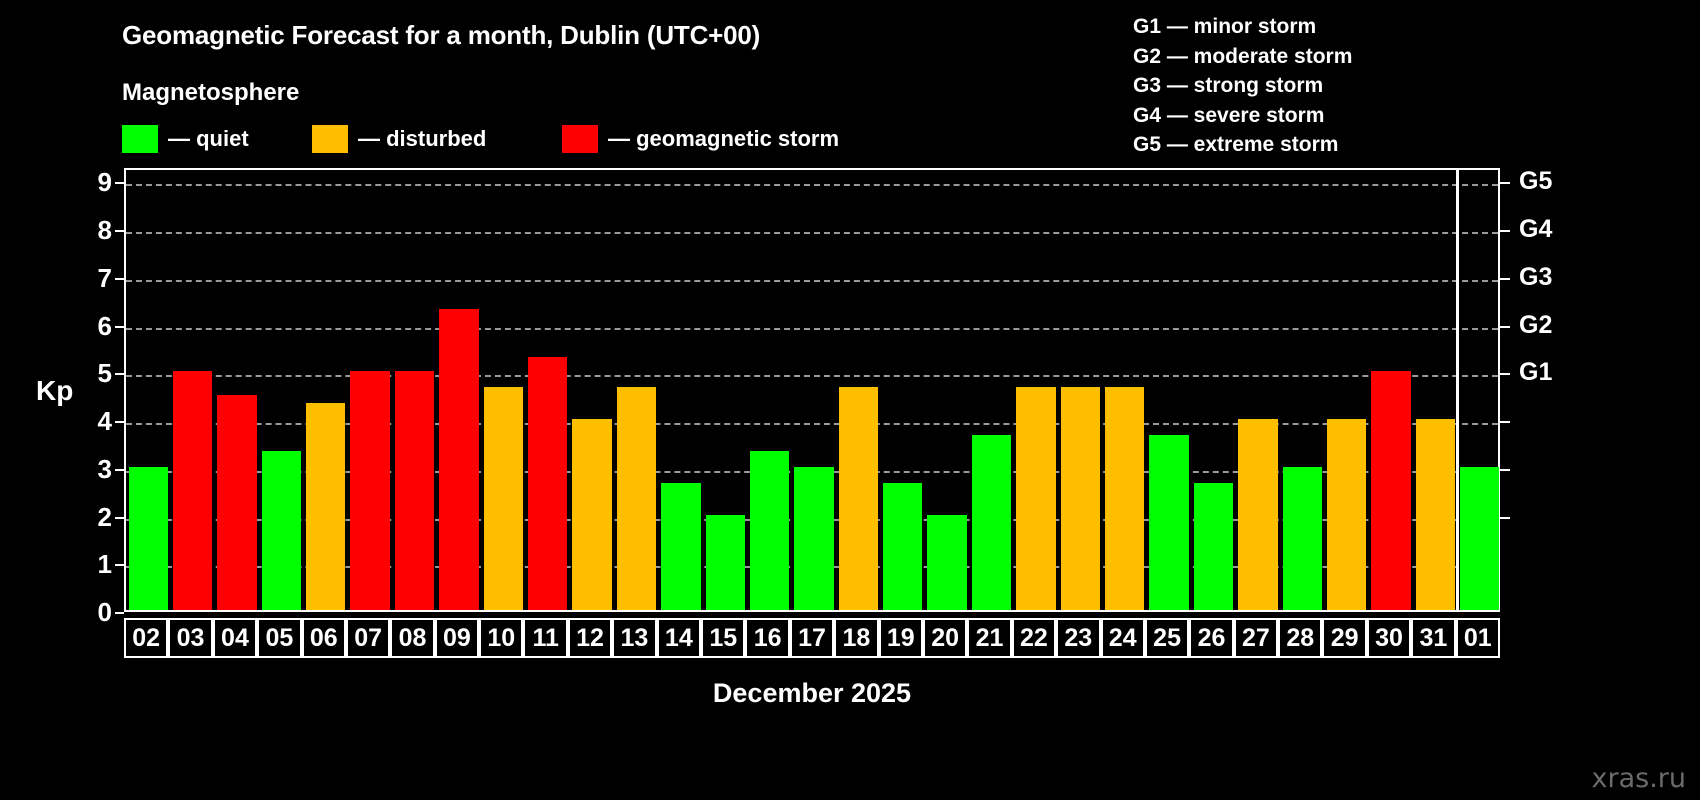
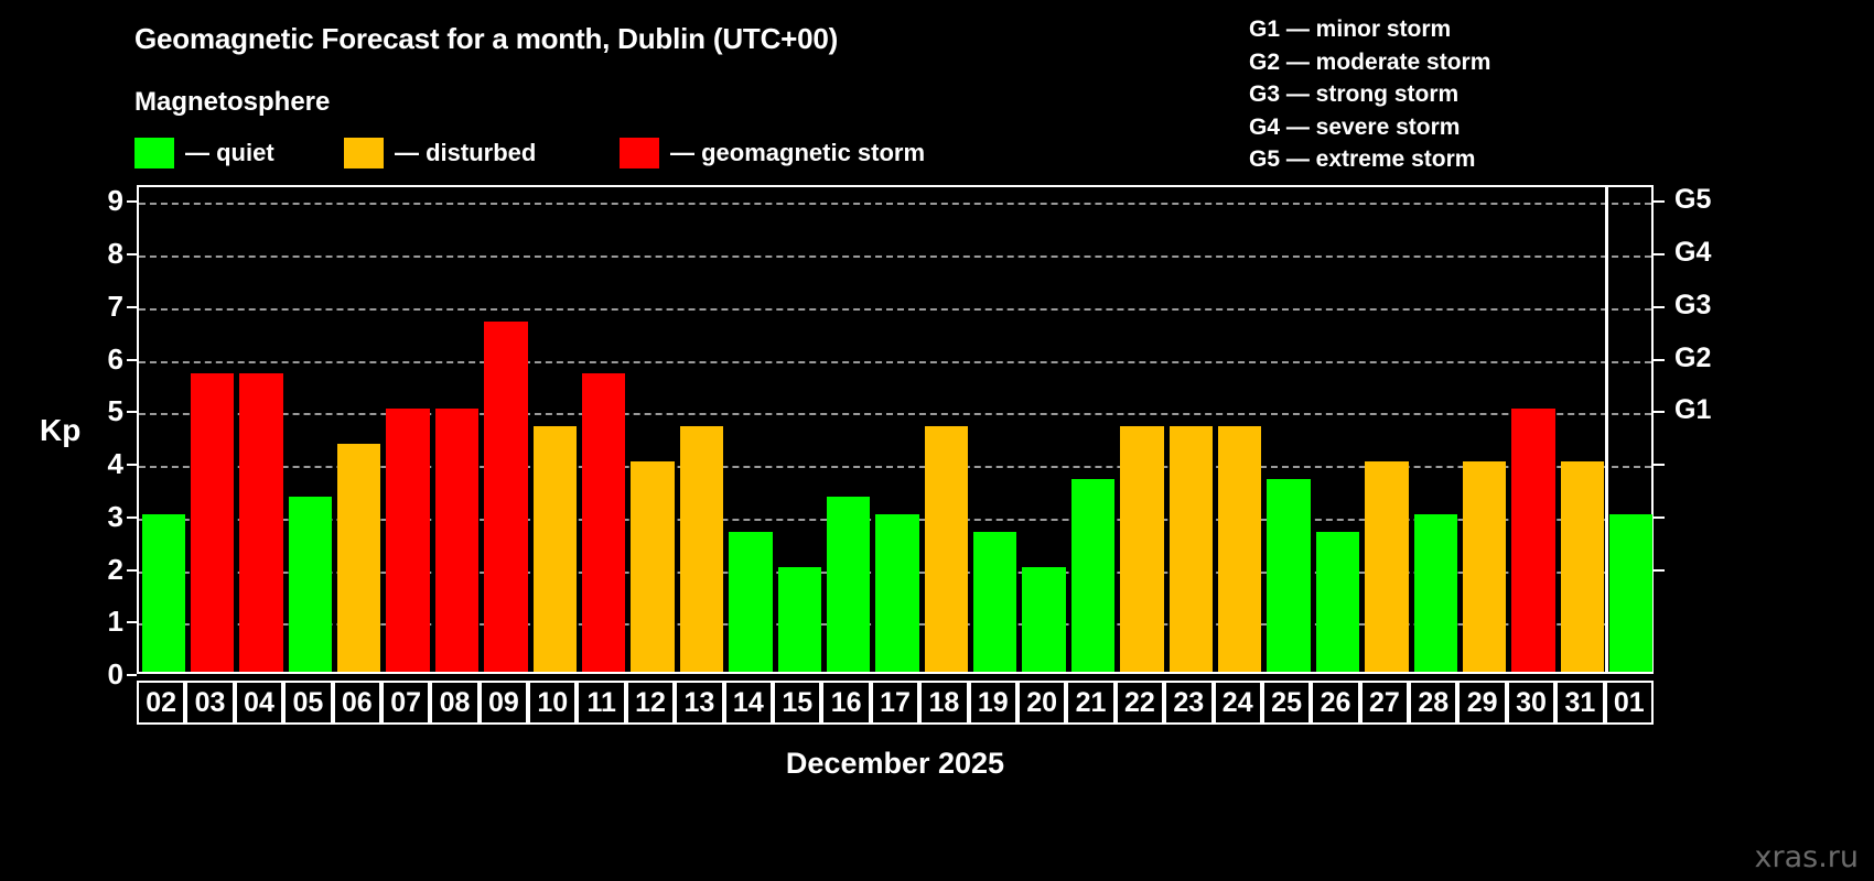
03: 5.0 -> 5.7
04: 4.5 -> 5.7
09: 6.3 -> 6.7
11: 5.3 -> 5.7
